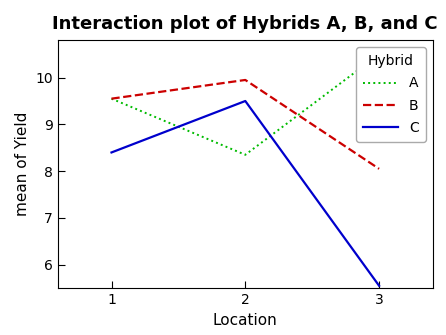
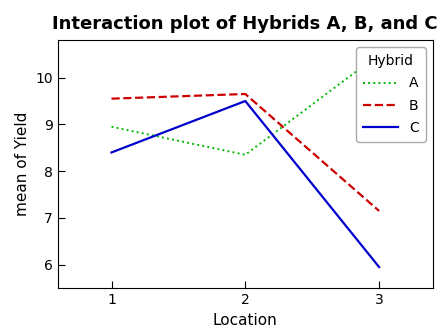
A/1: 9.55 -> 8.95
B/2: 9.95 -> 9.65
B/3: 8.05 -> 7.15
C/3: 5.55 -> 5.95
